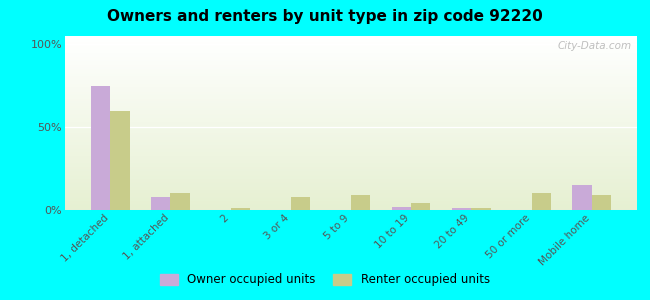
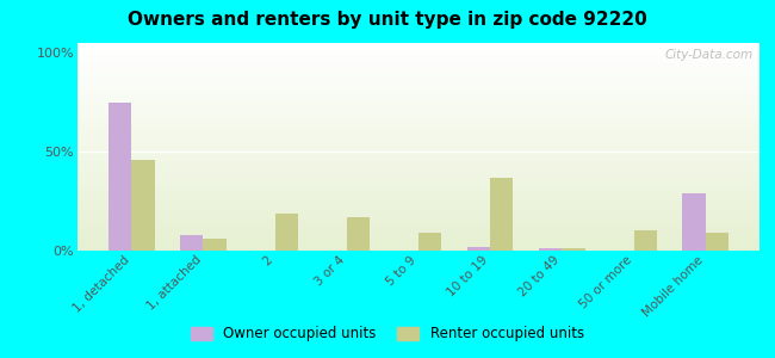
Renter occupied units/1, detached: 60% -> 46%
Renter occupied units/1, attached: 10% -> 6%
Renter occupied units/2: 1% -> 19%
Renter occupied units/3 or 4: 8% -> 17%
Renter occupied units/10 to 19: 4% -> 37%
Owner occupied units/Mobile home: 15% -> 29%
